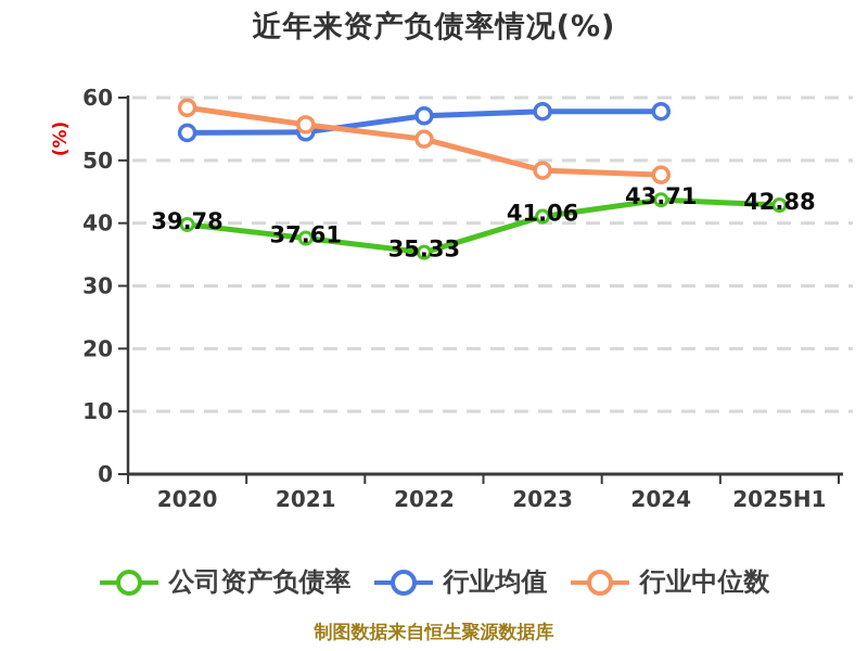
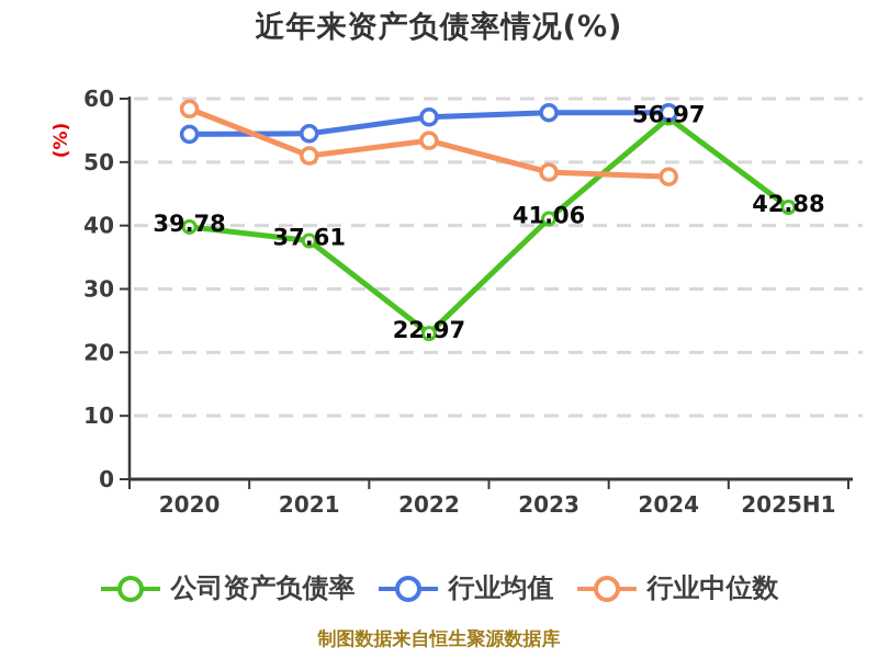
行业中位数/2021: 56 -> 51
公司资产负债率/2022: 35.33 -> 22.97
公司资产负债率/2024: 43.71 -> 56.97
